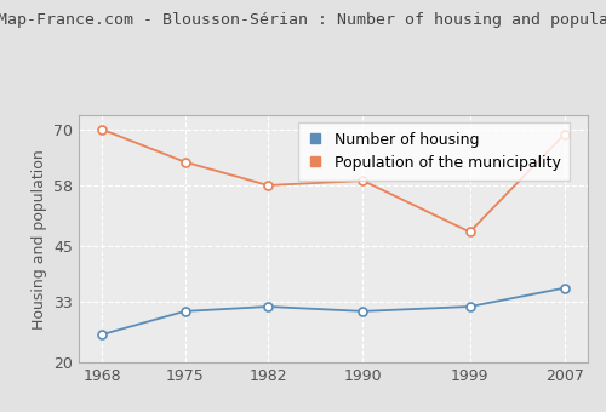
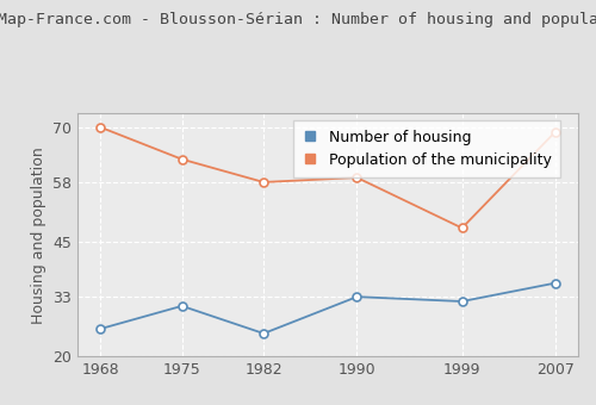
Number of housing/1982: 32 -> 25
Number of housing/1990: 31 -> 33
